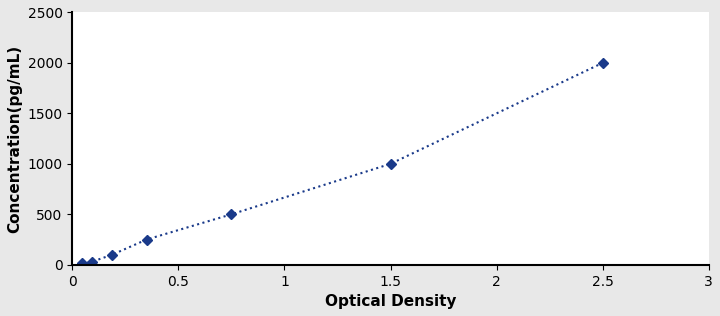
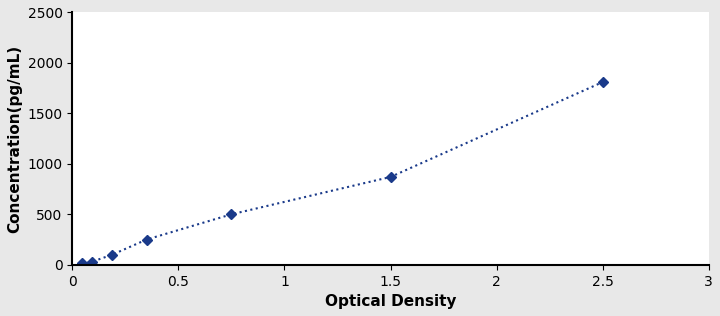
1.5: 1000 -> 870
2.5: 2000 -> 1810
